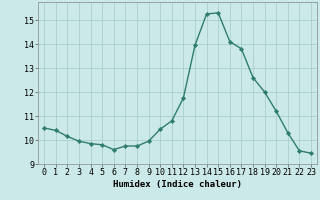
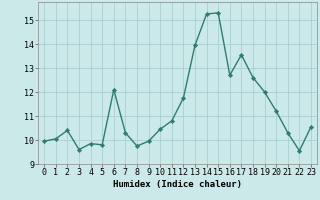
0: 10.50 -> 9.95
1: 10.40 -> 10.05
2: 10.15 -> 10.40
3: 9.95 -> 9.60
6: 9.60 -> 12.10
7: 9.75 -> 10.30
16: 14.10 -> 12.70
17: 13.80 -> 13.55
23: 9.45 -> 10.55
